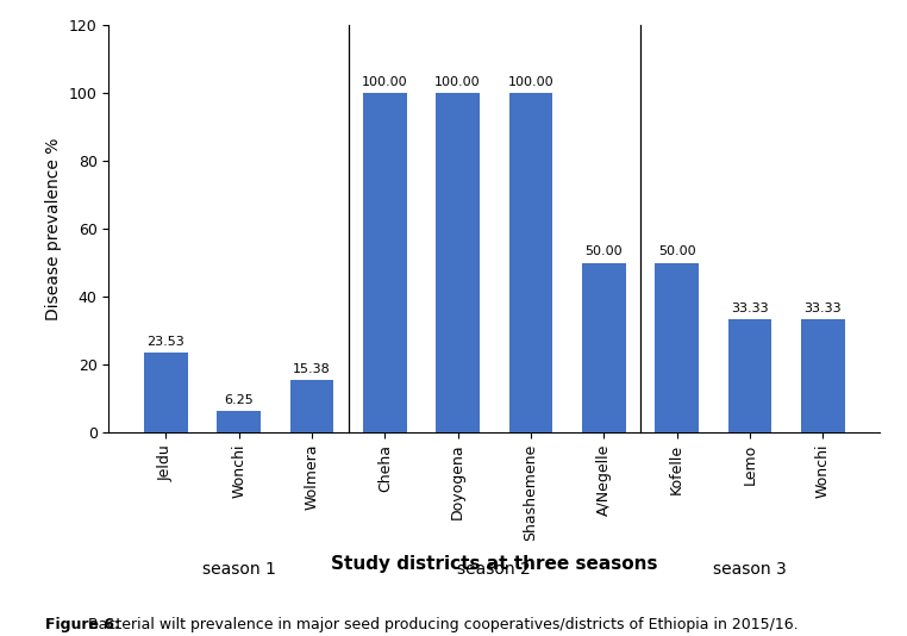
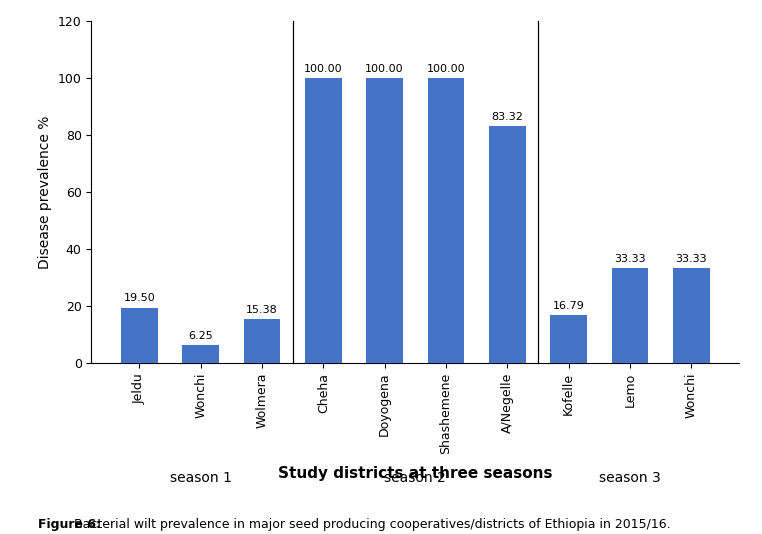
Jeldu: 23.53 -> 19.50
A/Negelle: 50.00 -> 83.32
Kofelle: 50.00 -> 16.79
